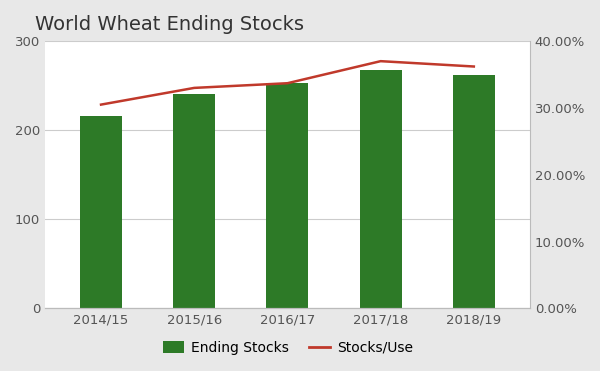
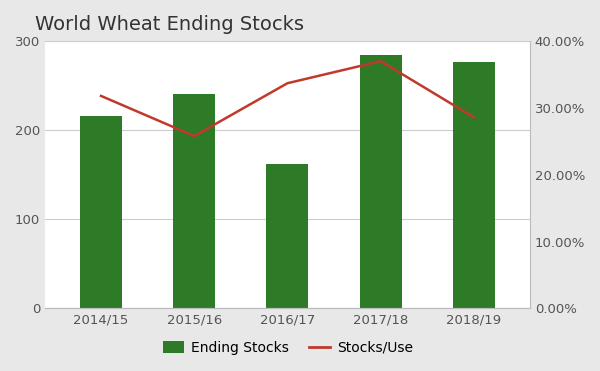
Stocks/Use/2014/15: 30.5% -> 31.8%
Stocks/Use/2015/16: 33.0% -> 25.8%
Ending Stocks/2016/17: 253 -> 162
Ending Stocks/2017/18: 268 -> 284
Ending Stocks/2018/19: 262 -> 276
Stocks/Use/2018/19: 36.2% -> 28.6%
